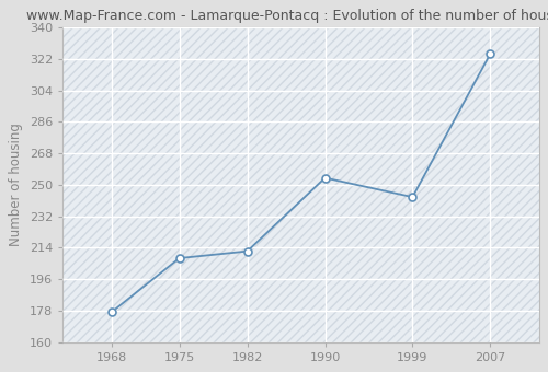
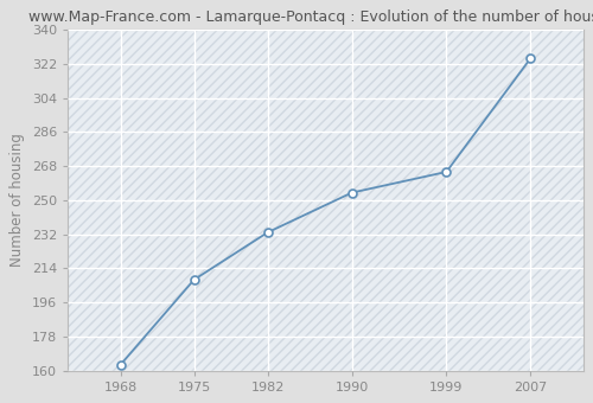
1968: 177 -> 163
1982: 212 -> 233
1999: 243 -> 265
